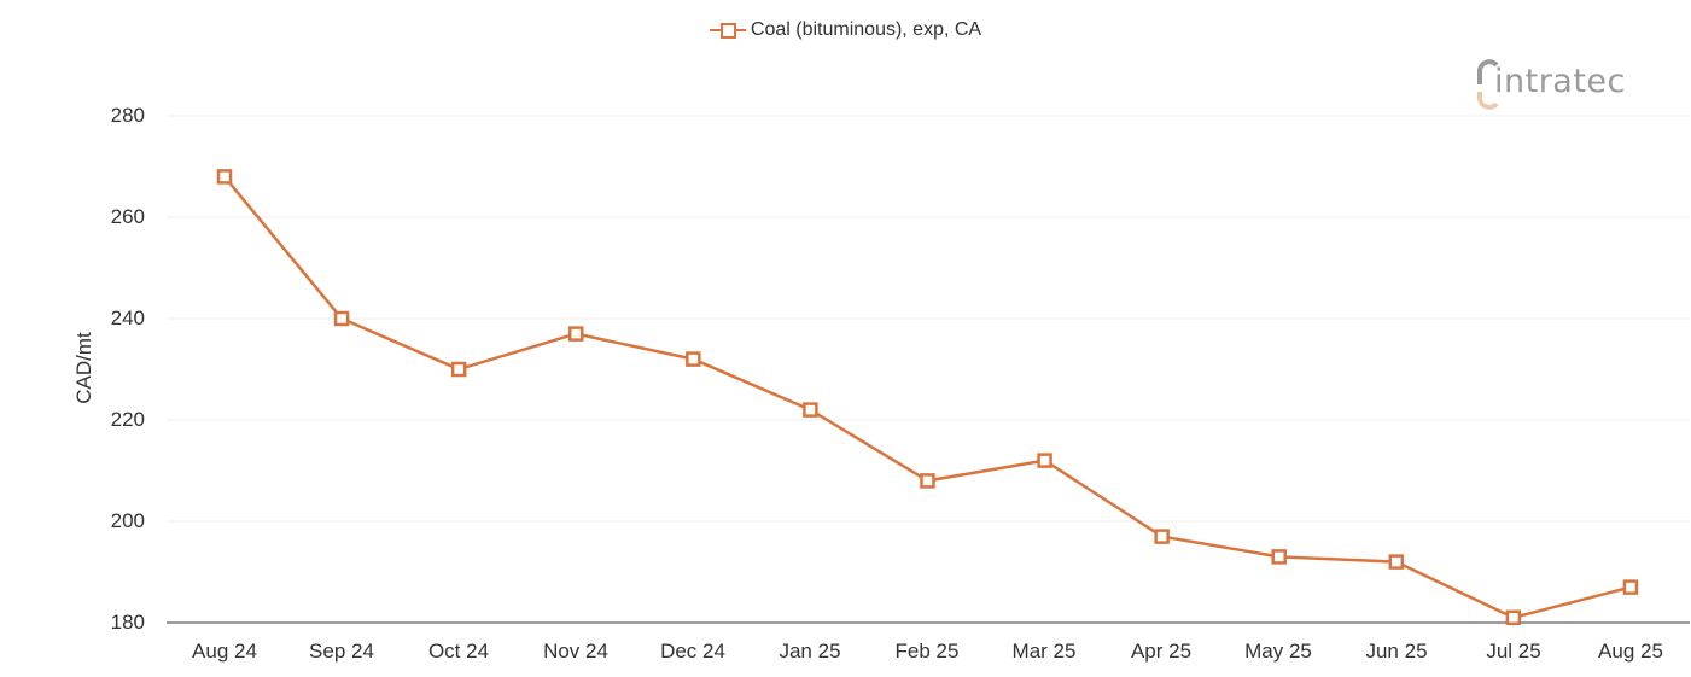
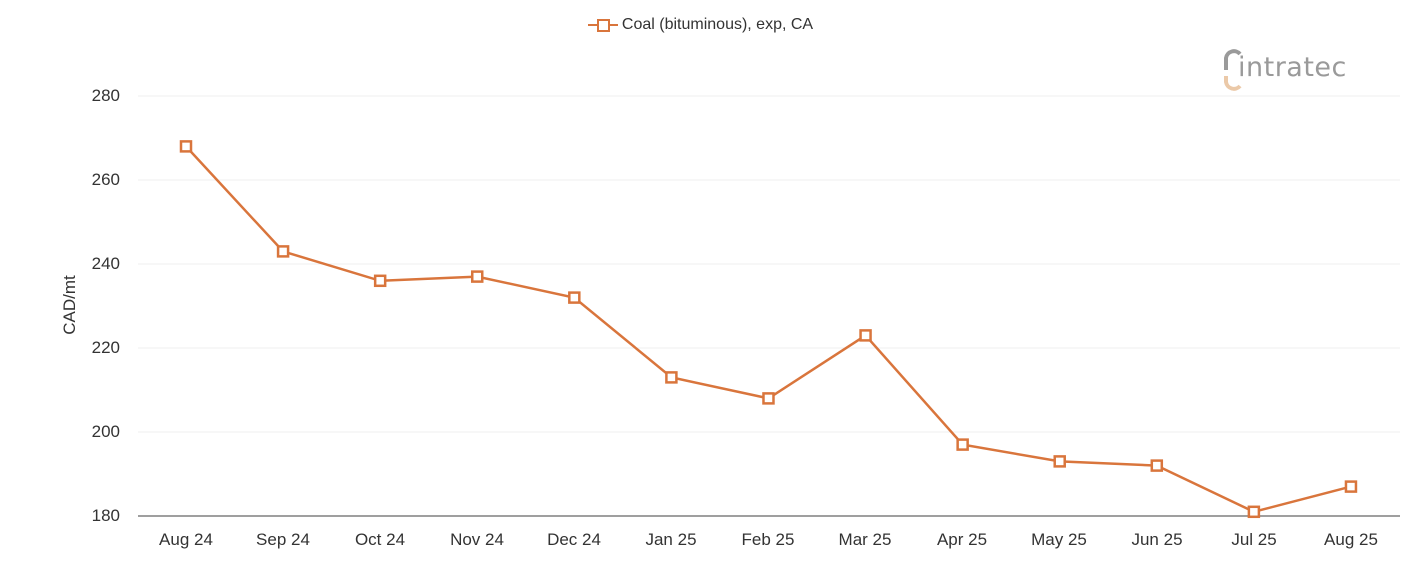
Sep 24: 240 -> 243
Oct 24: 230 -> 236
Jan 25: 222 -> 213
Mar 25: 212 -> 223
